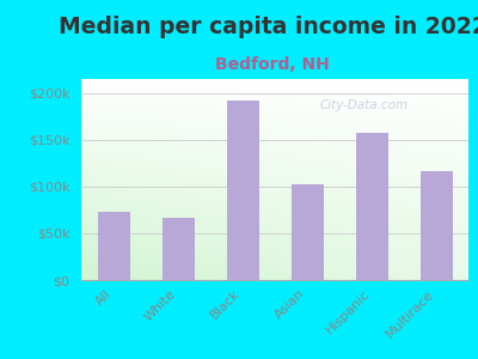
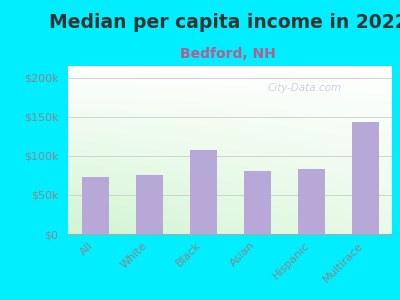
White: $66k -> $75k
Black: $192k -> $107k
Asian: $102k -> $80k
Hispanic: $158k -> $83k
Multirace: $116k -> $143k
